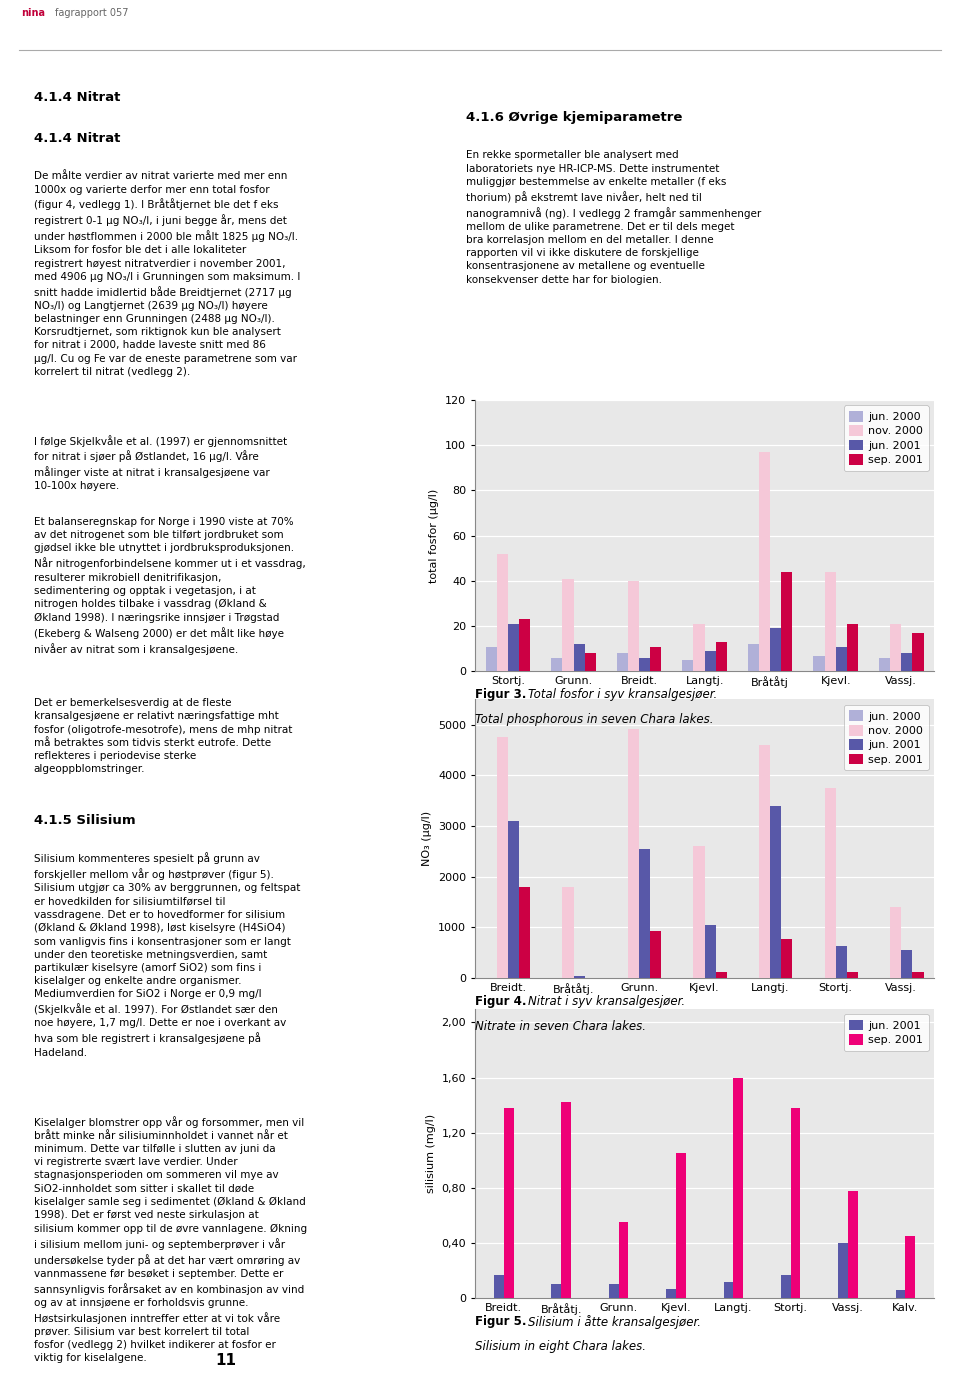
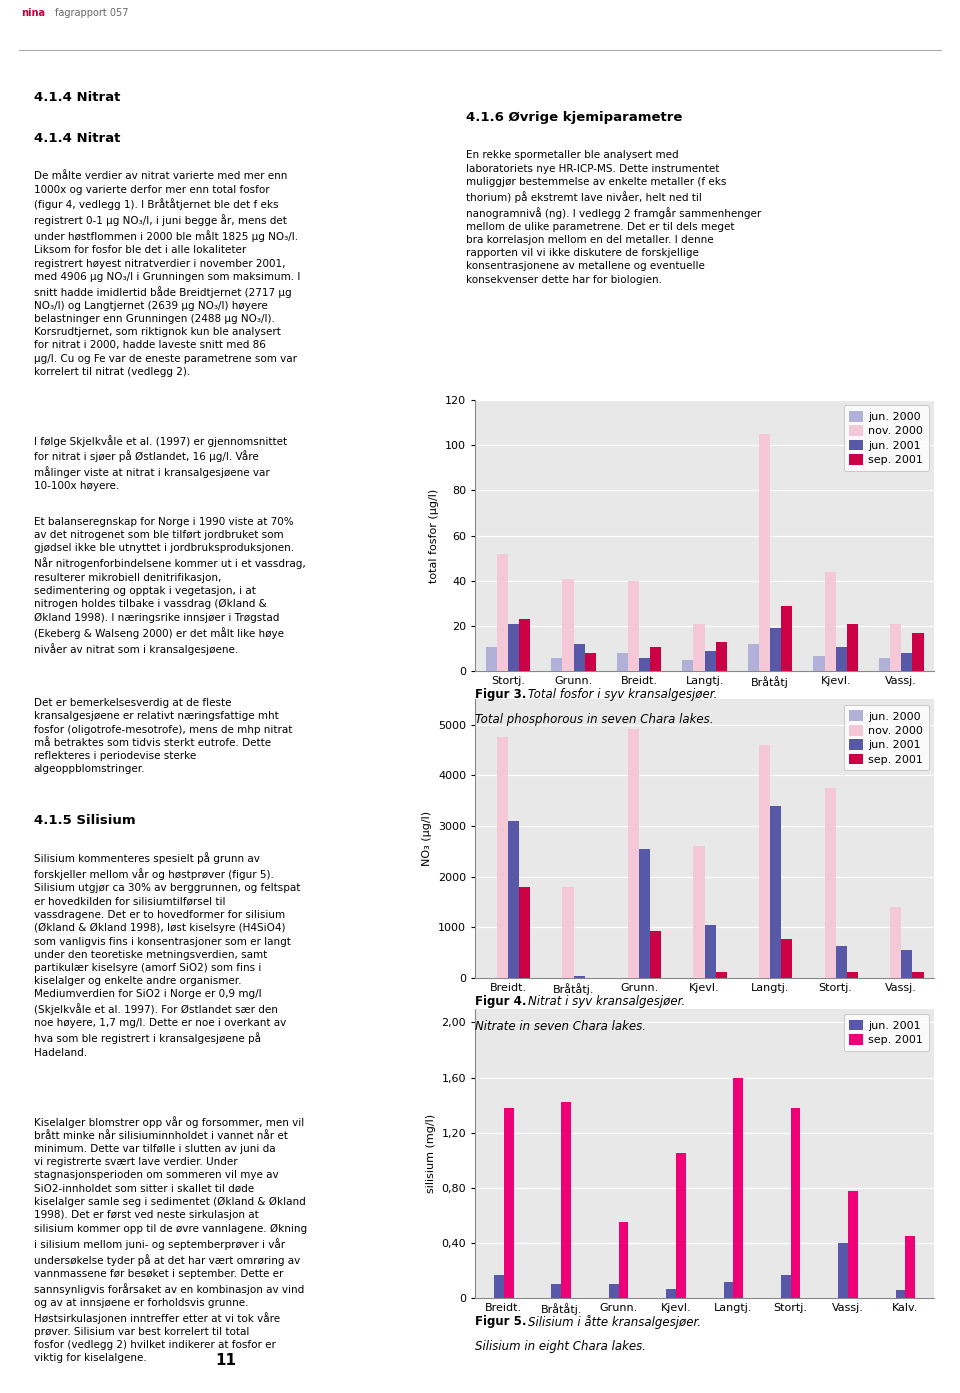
nov. 2000/Bråtåtj: 97 -> 105
sep. 2001/Bråtåtj: 44 -> 29
